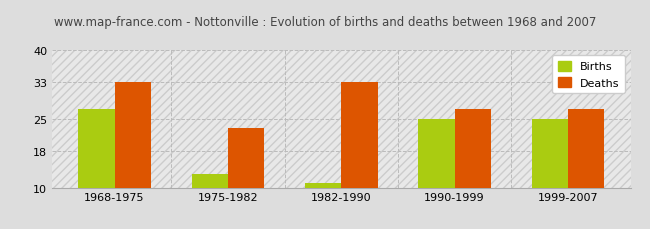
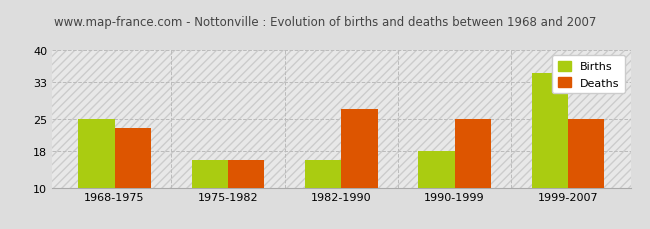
Births/1968-1975: 27 -> 25
Deaths/1968-1975: 33 -> 23
Births/1975-1982: 13 -> 16
Deaths/1975-1982: 23 -> 16
Births/1982-1990: 11 -> 16
Deaths/1982-1990: 33 -> 27
Births/1990-1999: 25 -> 18
Deaths/1990-1999: 27 -> 25
Births/1999-2007: 25 -> 35
Deaths/1999-2007: 27 -> 25
